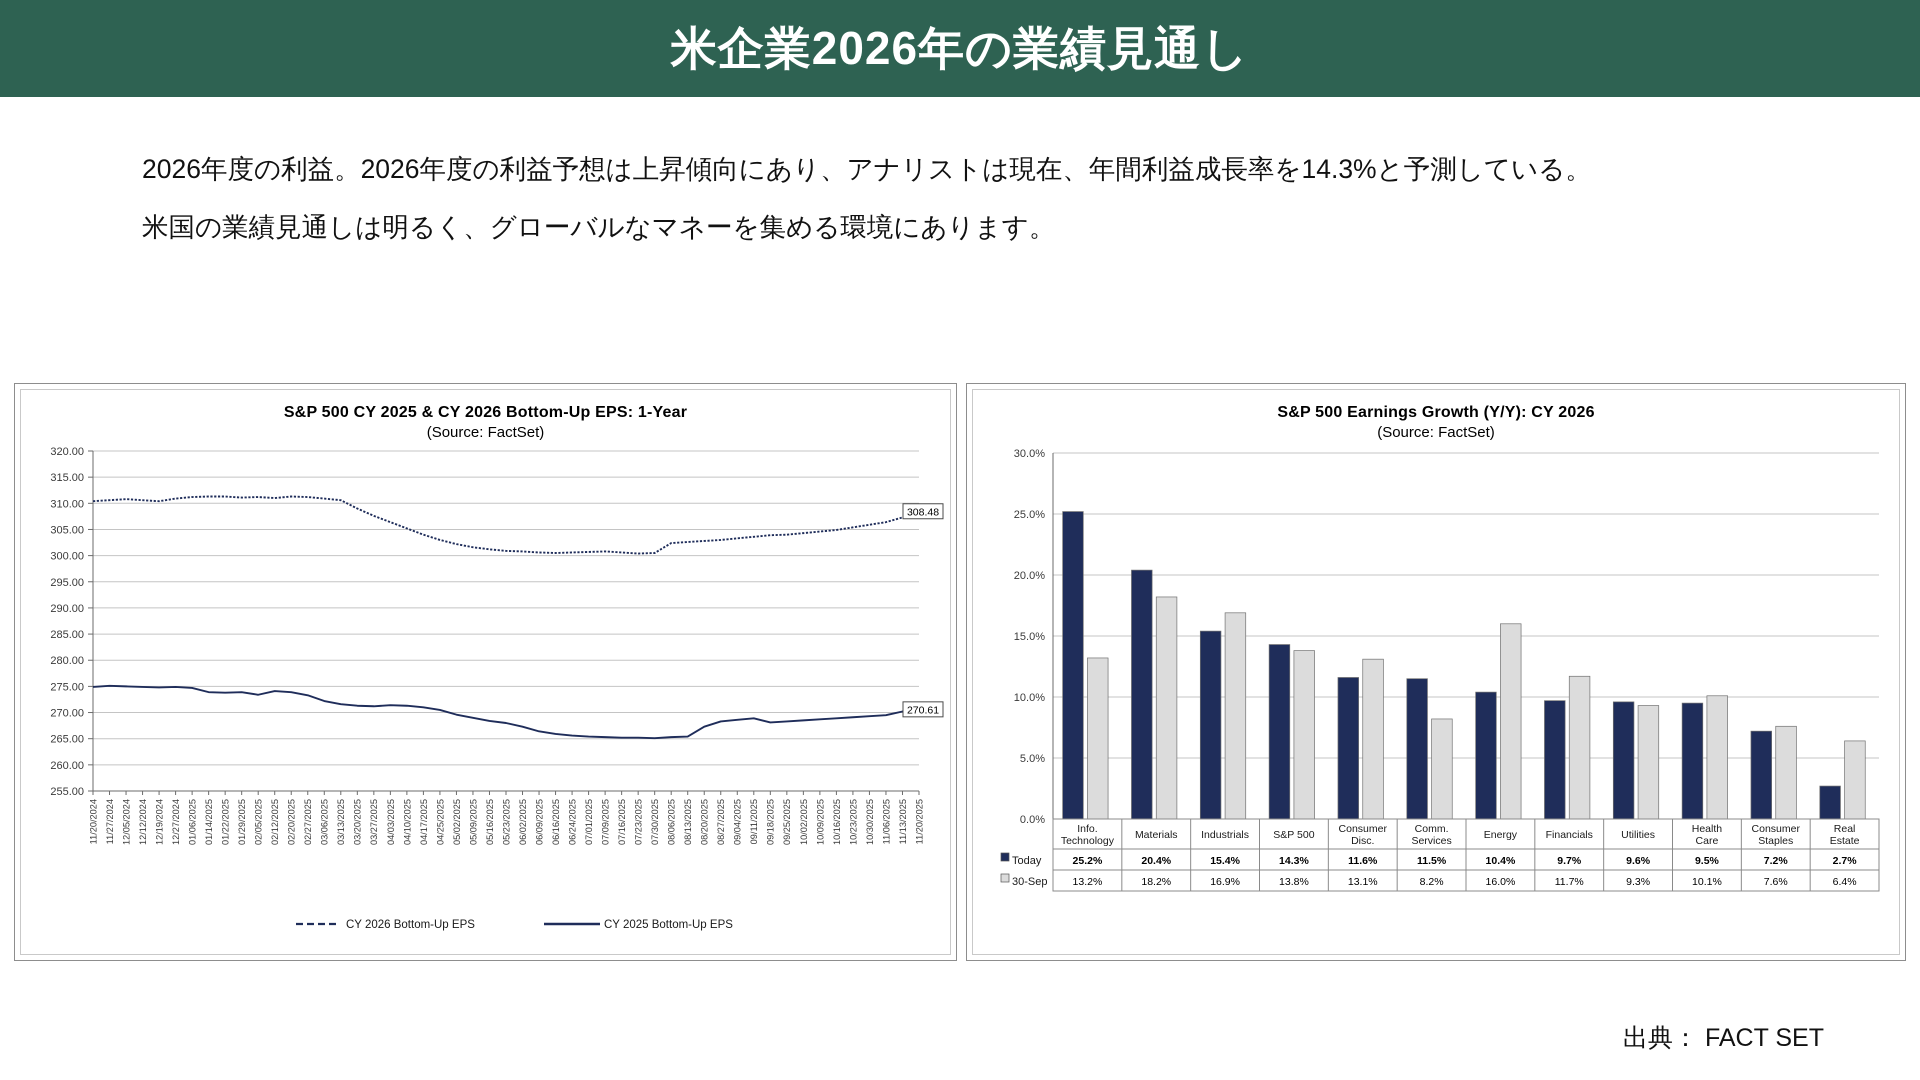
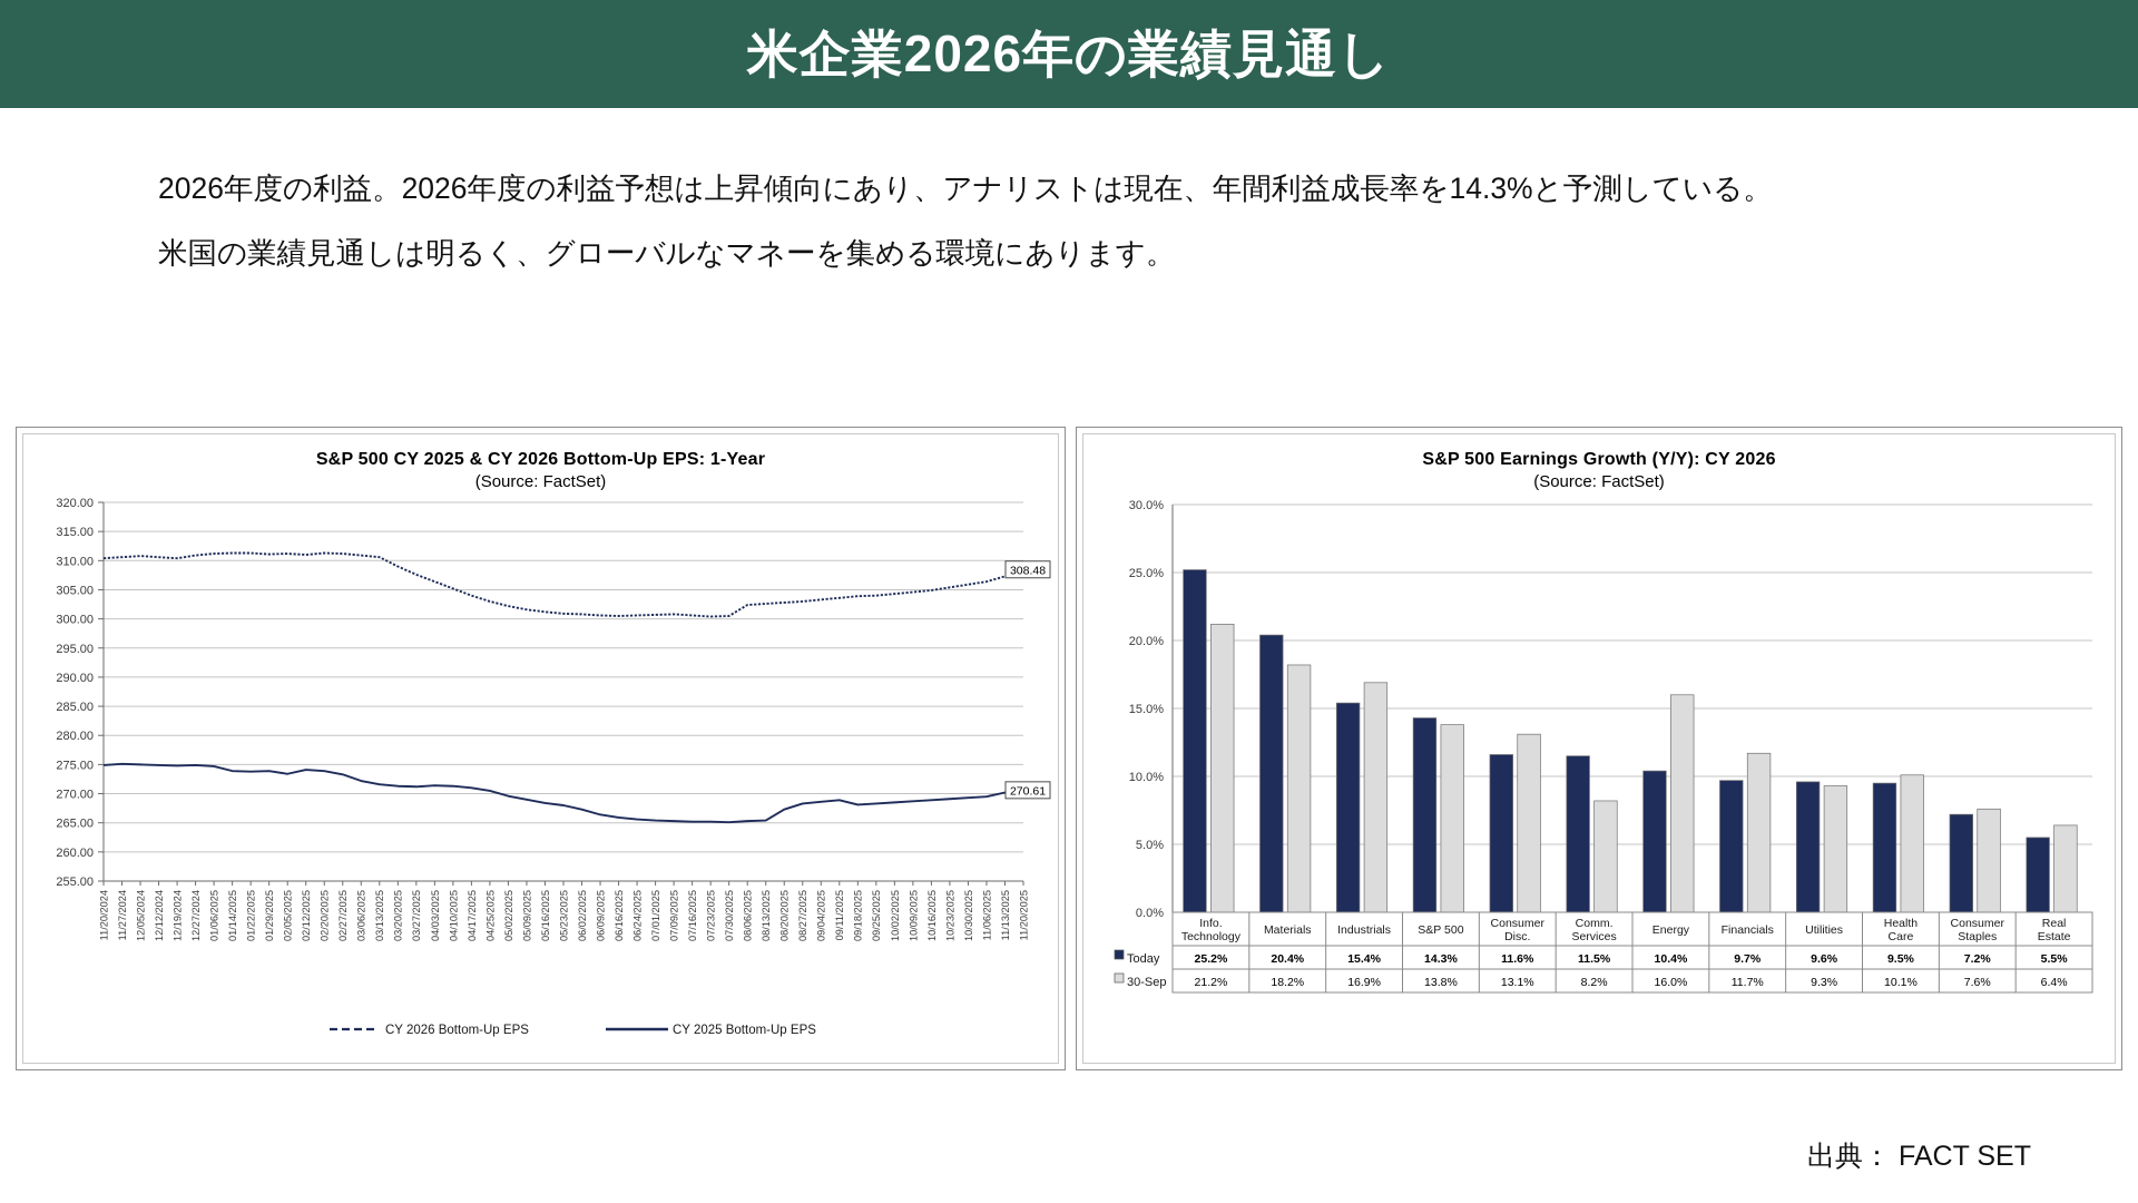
S&P 500 Earnings Growth (Y/Y): CY 2026/30-Sep/Info. Technology: 13.2% -> 21.2%
S&P 500 Earnings Growth (Y/Y): CY 2026/Today/Real Estate: 2.7% -> 5.5%
